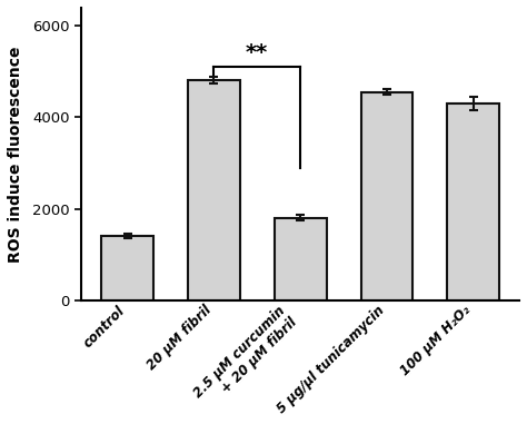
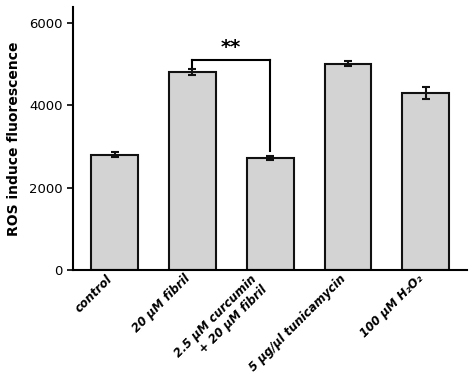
control: 1400 -> 2800
2.5 μM curcumin + 20 μM fibril: 1800 -> 2720
5 μg/μl tunicamycin: 4550 -> 5020
